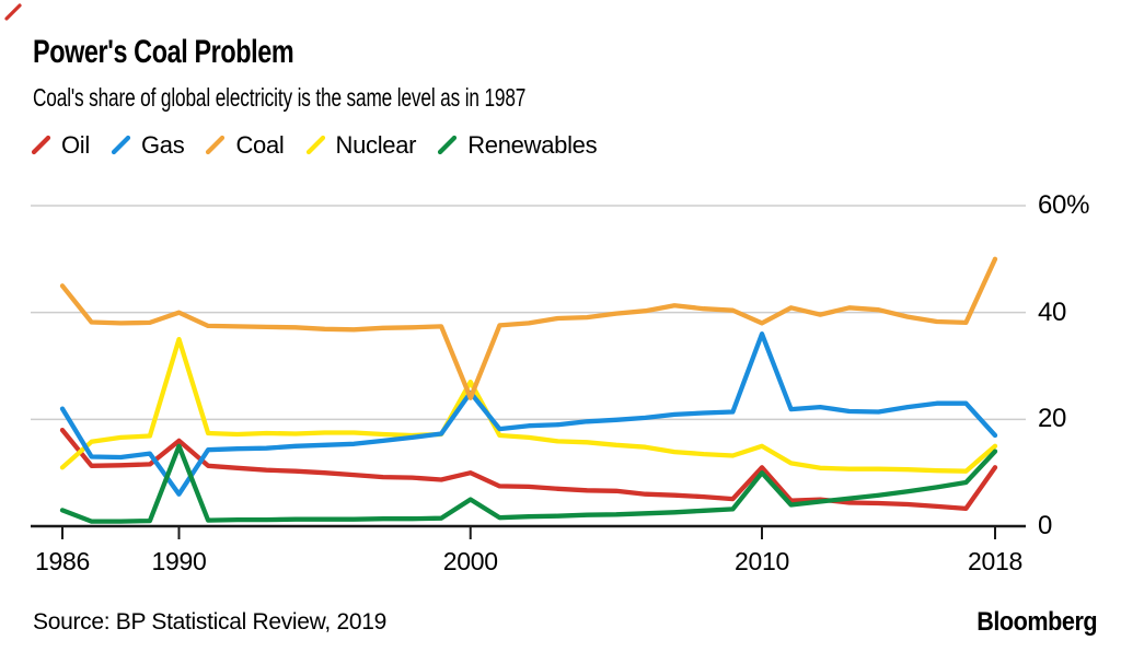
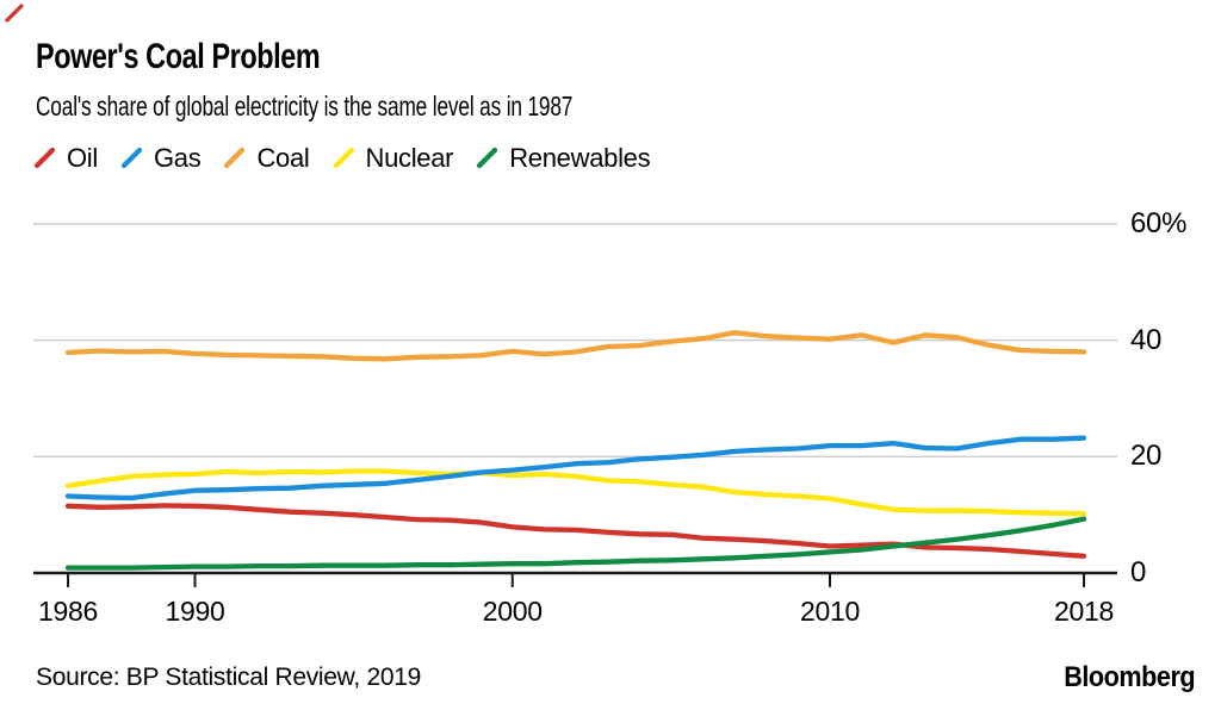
Oil/1986: 18% -> 12%
Gas/1986: 22% -> 13%
Coal/1986: 45% -> 38%
Nuclear/1986: 11% -> 15%
Renewables/1986: 3% -> 1%
Oil/1990: 16% -> 12%
Gas/1990: 6% -> 14%
Coal/1990: 40% -> 38%
Nuclear/1990: 35% -> 17%
Renewables/1990: 15% -> 1%
Oil/2000: 10% -> 8%
Gas/2000: 25% -> 18%
Coal/2000: 24% -> 38%
Nuclear/2000: 27% -> 17%
Renewables/2000: 5% -> 2%
Oil/2010: 11% -> 5%
Gas/2010: 36% -> 22%
Coal/2010: 38% -> 40%
Nuclear/2010: 15% -> 13%
Renewables/2010: 10% -> 4%
Oil/2018: 11% -> 3%
Gas/2018: 17% -> 23%
Coal/2018: 50% -> 38%
Nuclear/2018: 15% -> 10%
Renewables/2018: 14% -> 9%
